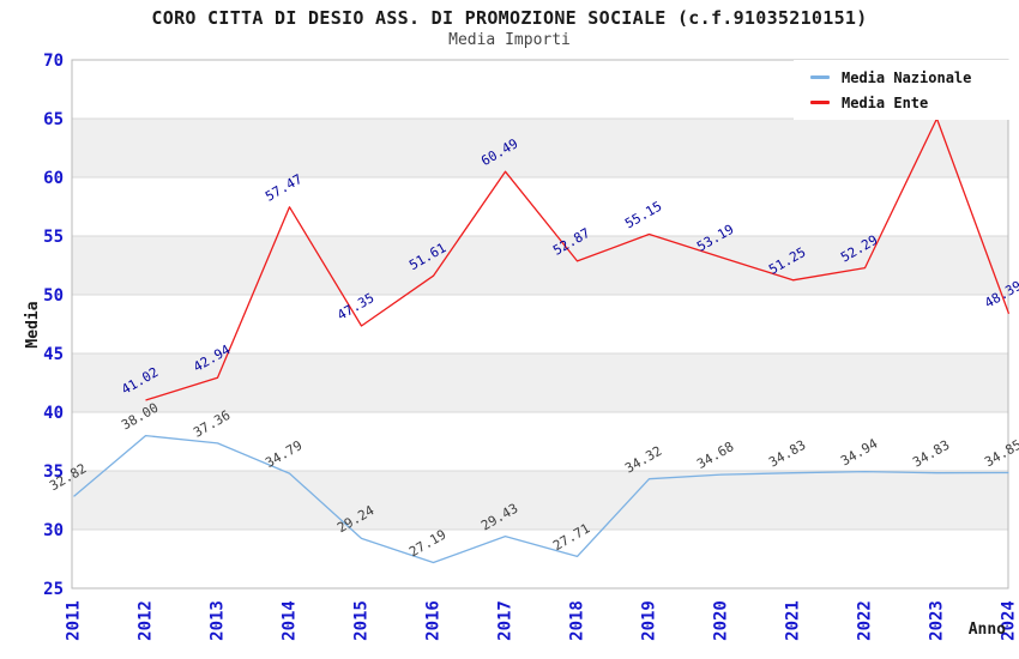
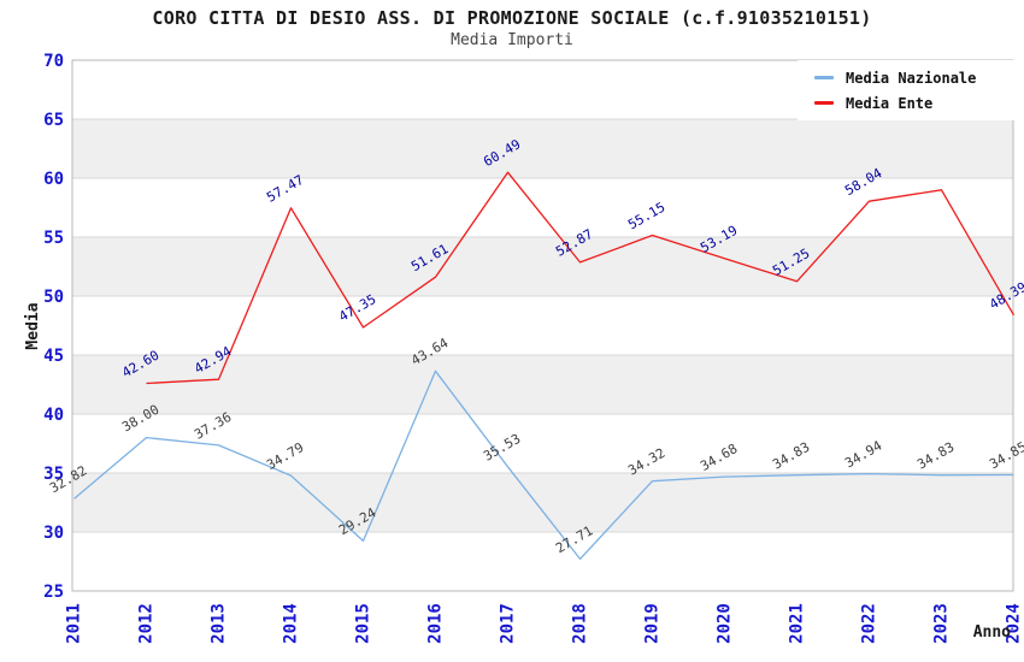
Media Ente/2012: 41.02 -> 42.60
Media Nazionale/2016: 27.19 -> 43.64
Media Nazionale/2017: 29.43 -> 35.53
Media Ente/2022: 52.29 -> 58.04
Media Ente/2023: 65 -> 59
